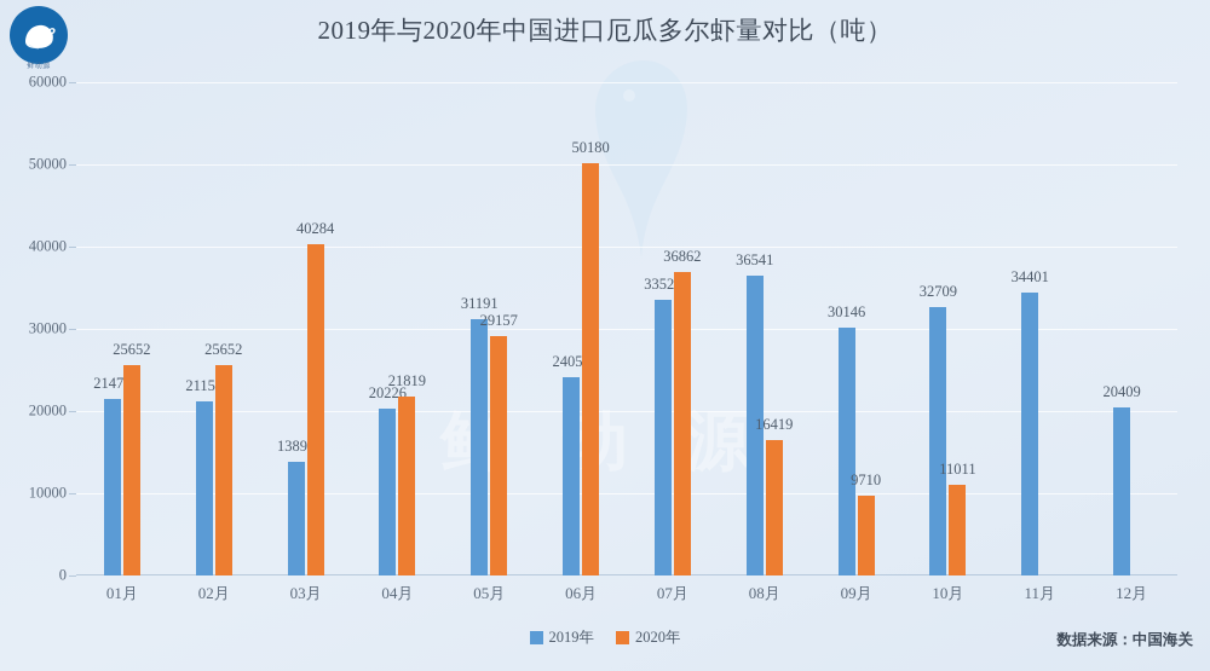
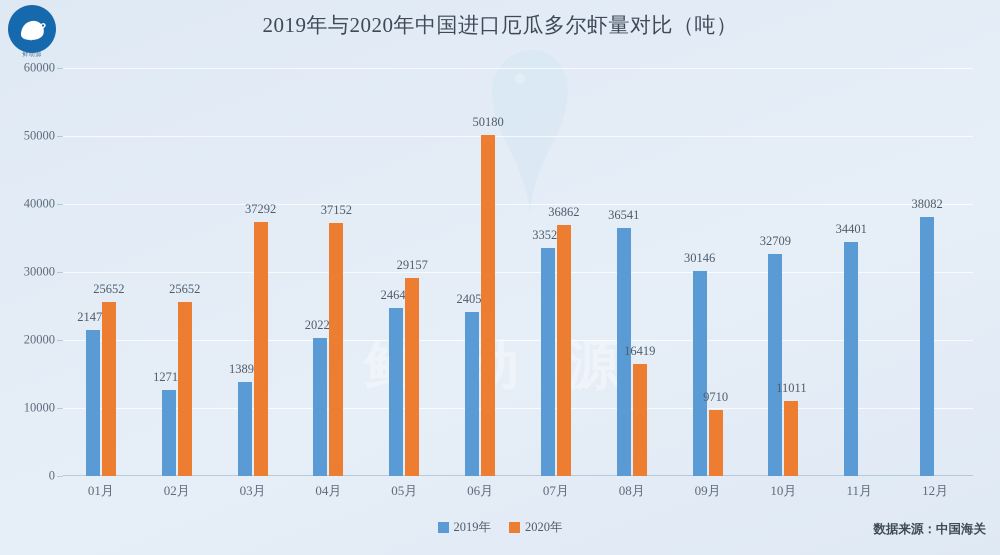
2019年/02月: 21157 -> 12713
2020年/03月: 40284 -> 37292
2020年/04月: 21819 -> 37152
2019年/05月: 31191 -> 24640
2019年/12月: 20409 -> 38082
